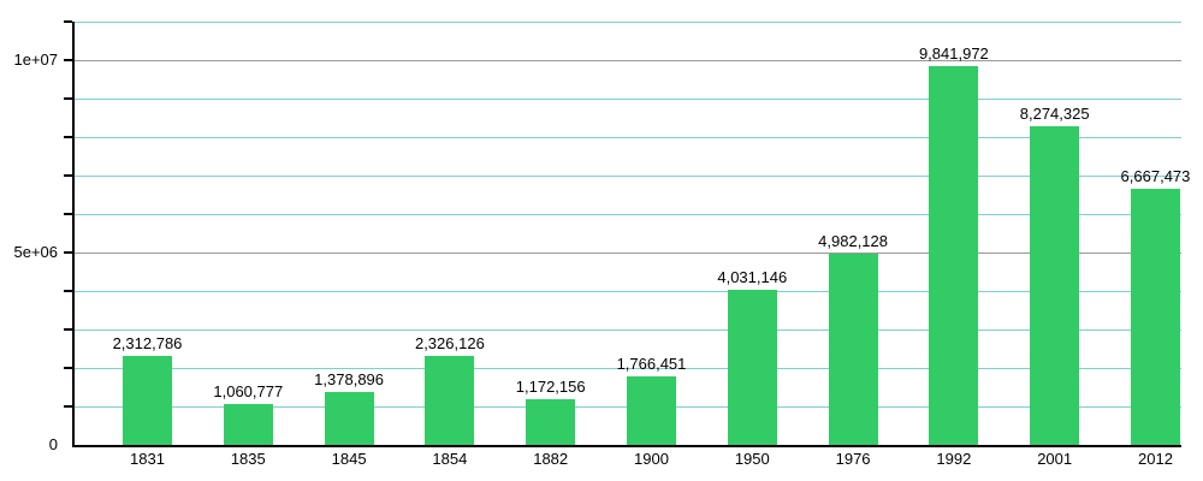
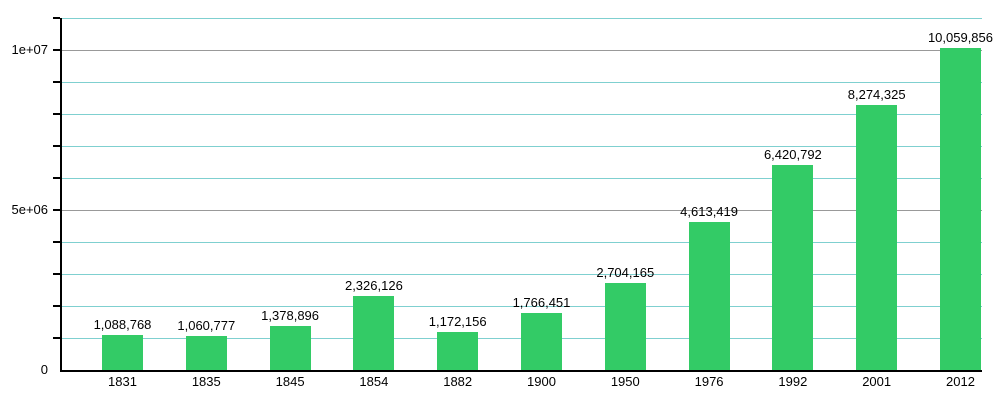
1831: 2,312,786 -> 1,088,768
1950: 4,031,146 -> 2,704,165
1976: 4,982,128 -> 4,613,419
1992: 9,841,972 -> 6,420,792
2012: 6,667,473 -> 10,059,856
